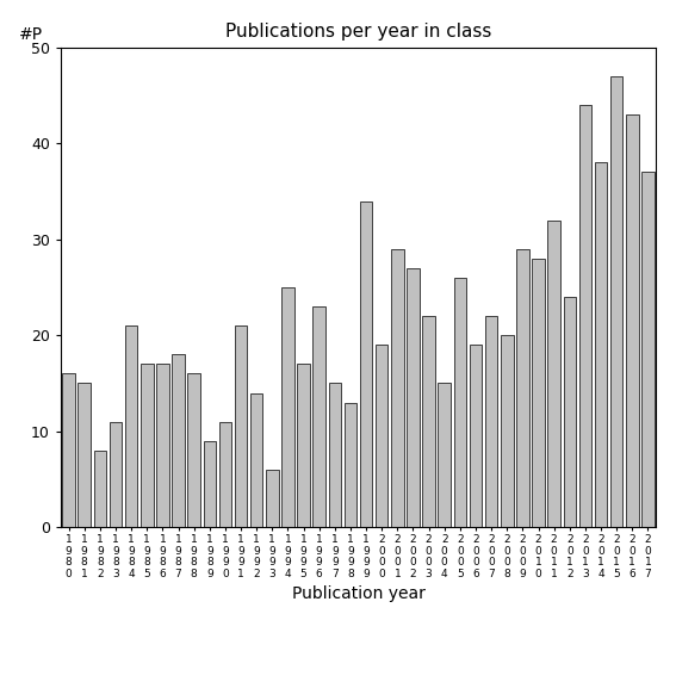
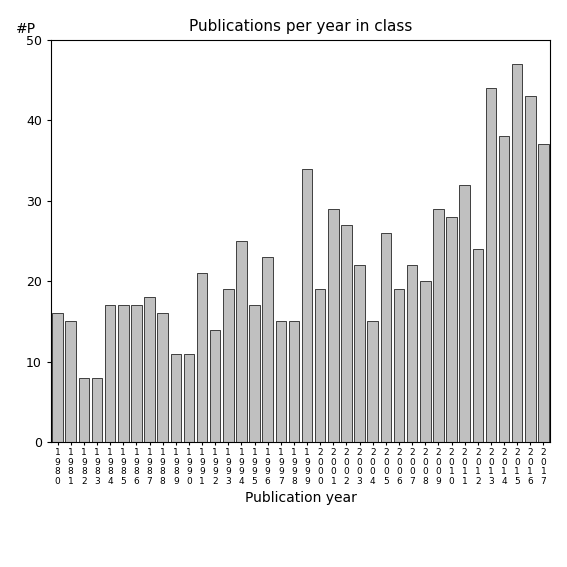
1 9 8 3: 11 -> 8
1 9 8 4: 21 -> 17
1 9 8 9: 9 -> 11
1 9 9 3: 6 -> 19
1 9 9 8: 13 -> 15
